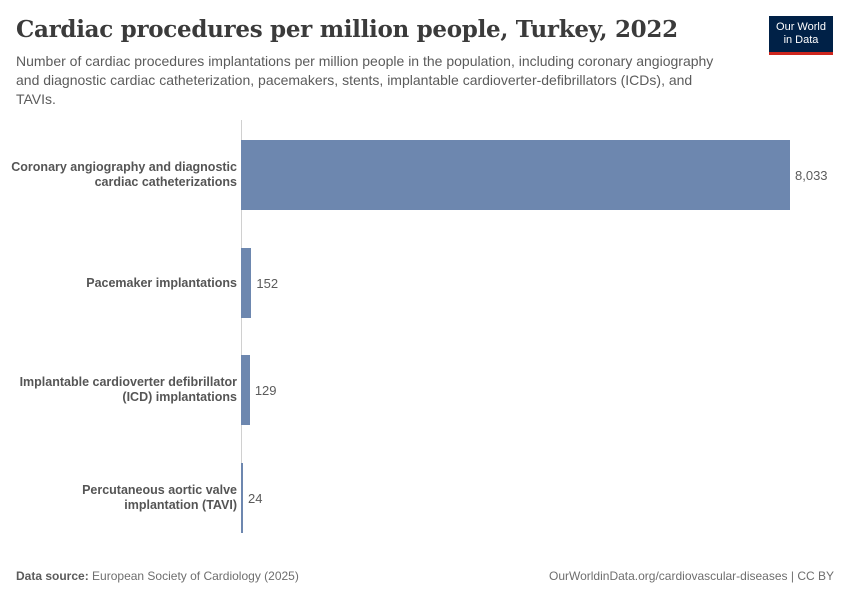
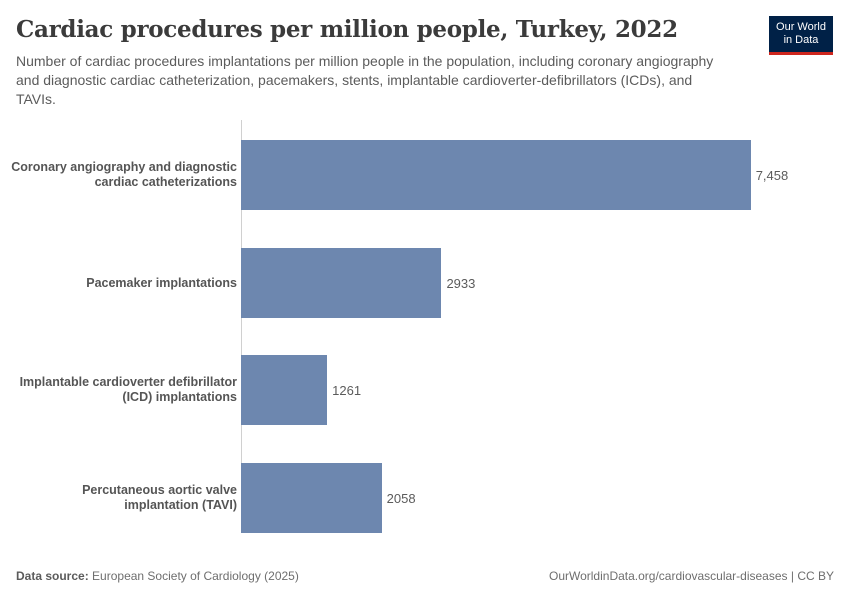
Coronary angiography and diagnostic cardiac catheterizations: 8,033 -> 7,458
Pacemaker implantations: 152 -> 2933
Implantable cardioverter defibrillator (ICD) implantations: 129 -> 1261
Percutaneous aortic valve implantation (TAVI): 24 -> 2058
